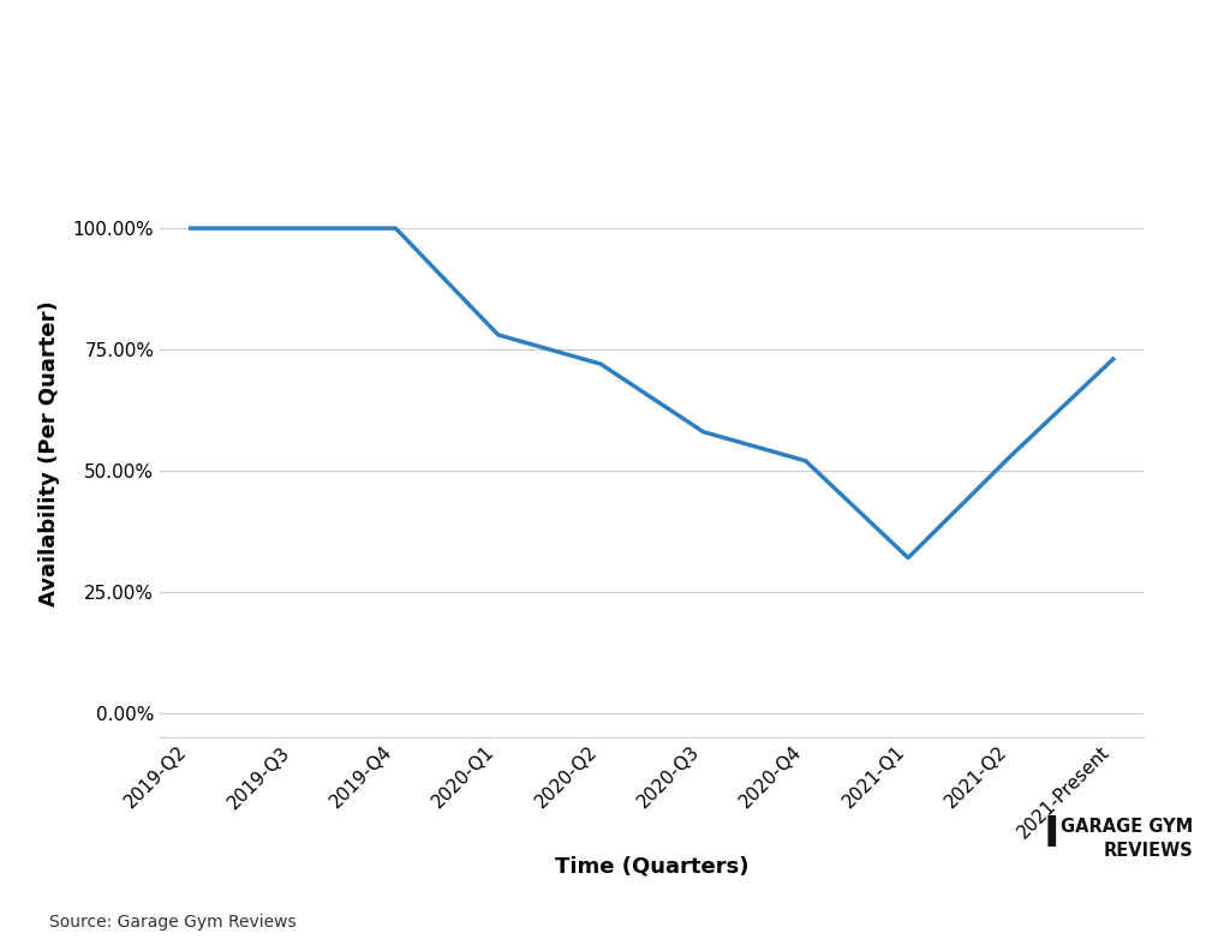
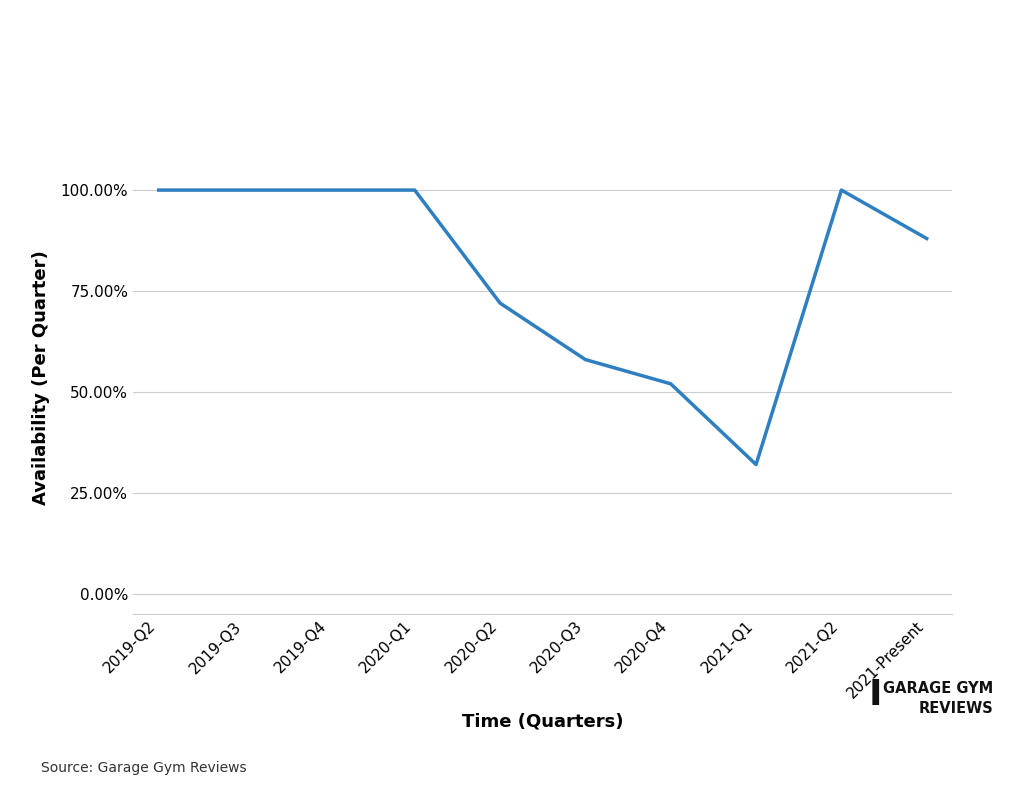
2020-Q1: 78% -> 100%
2021-Q2: 53% -> 100%
2021-Present: 73% -> 88%
